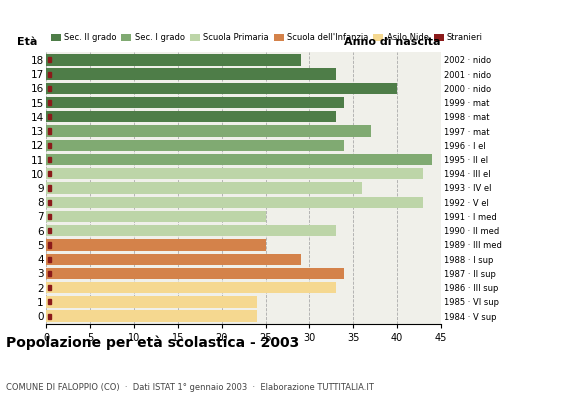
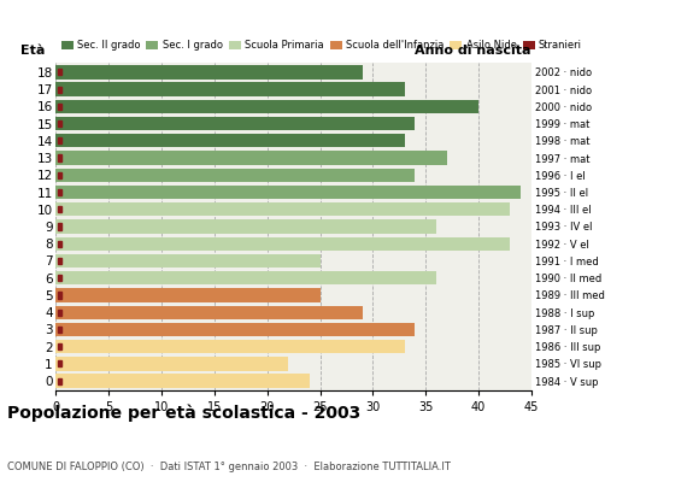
6: 33 -> 36
1: 24 -> 22
